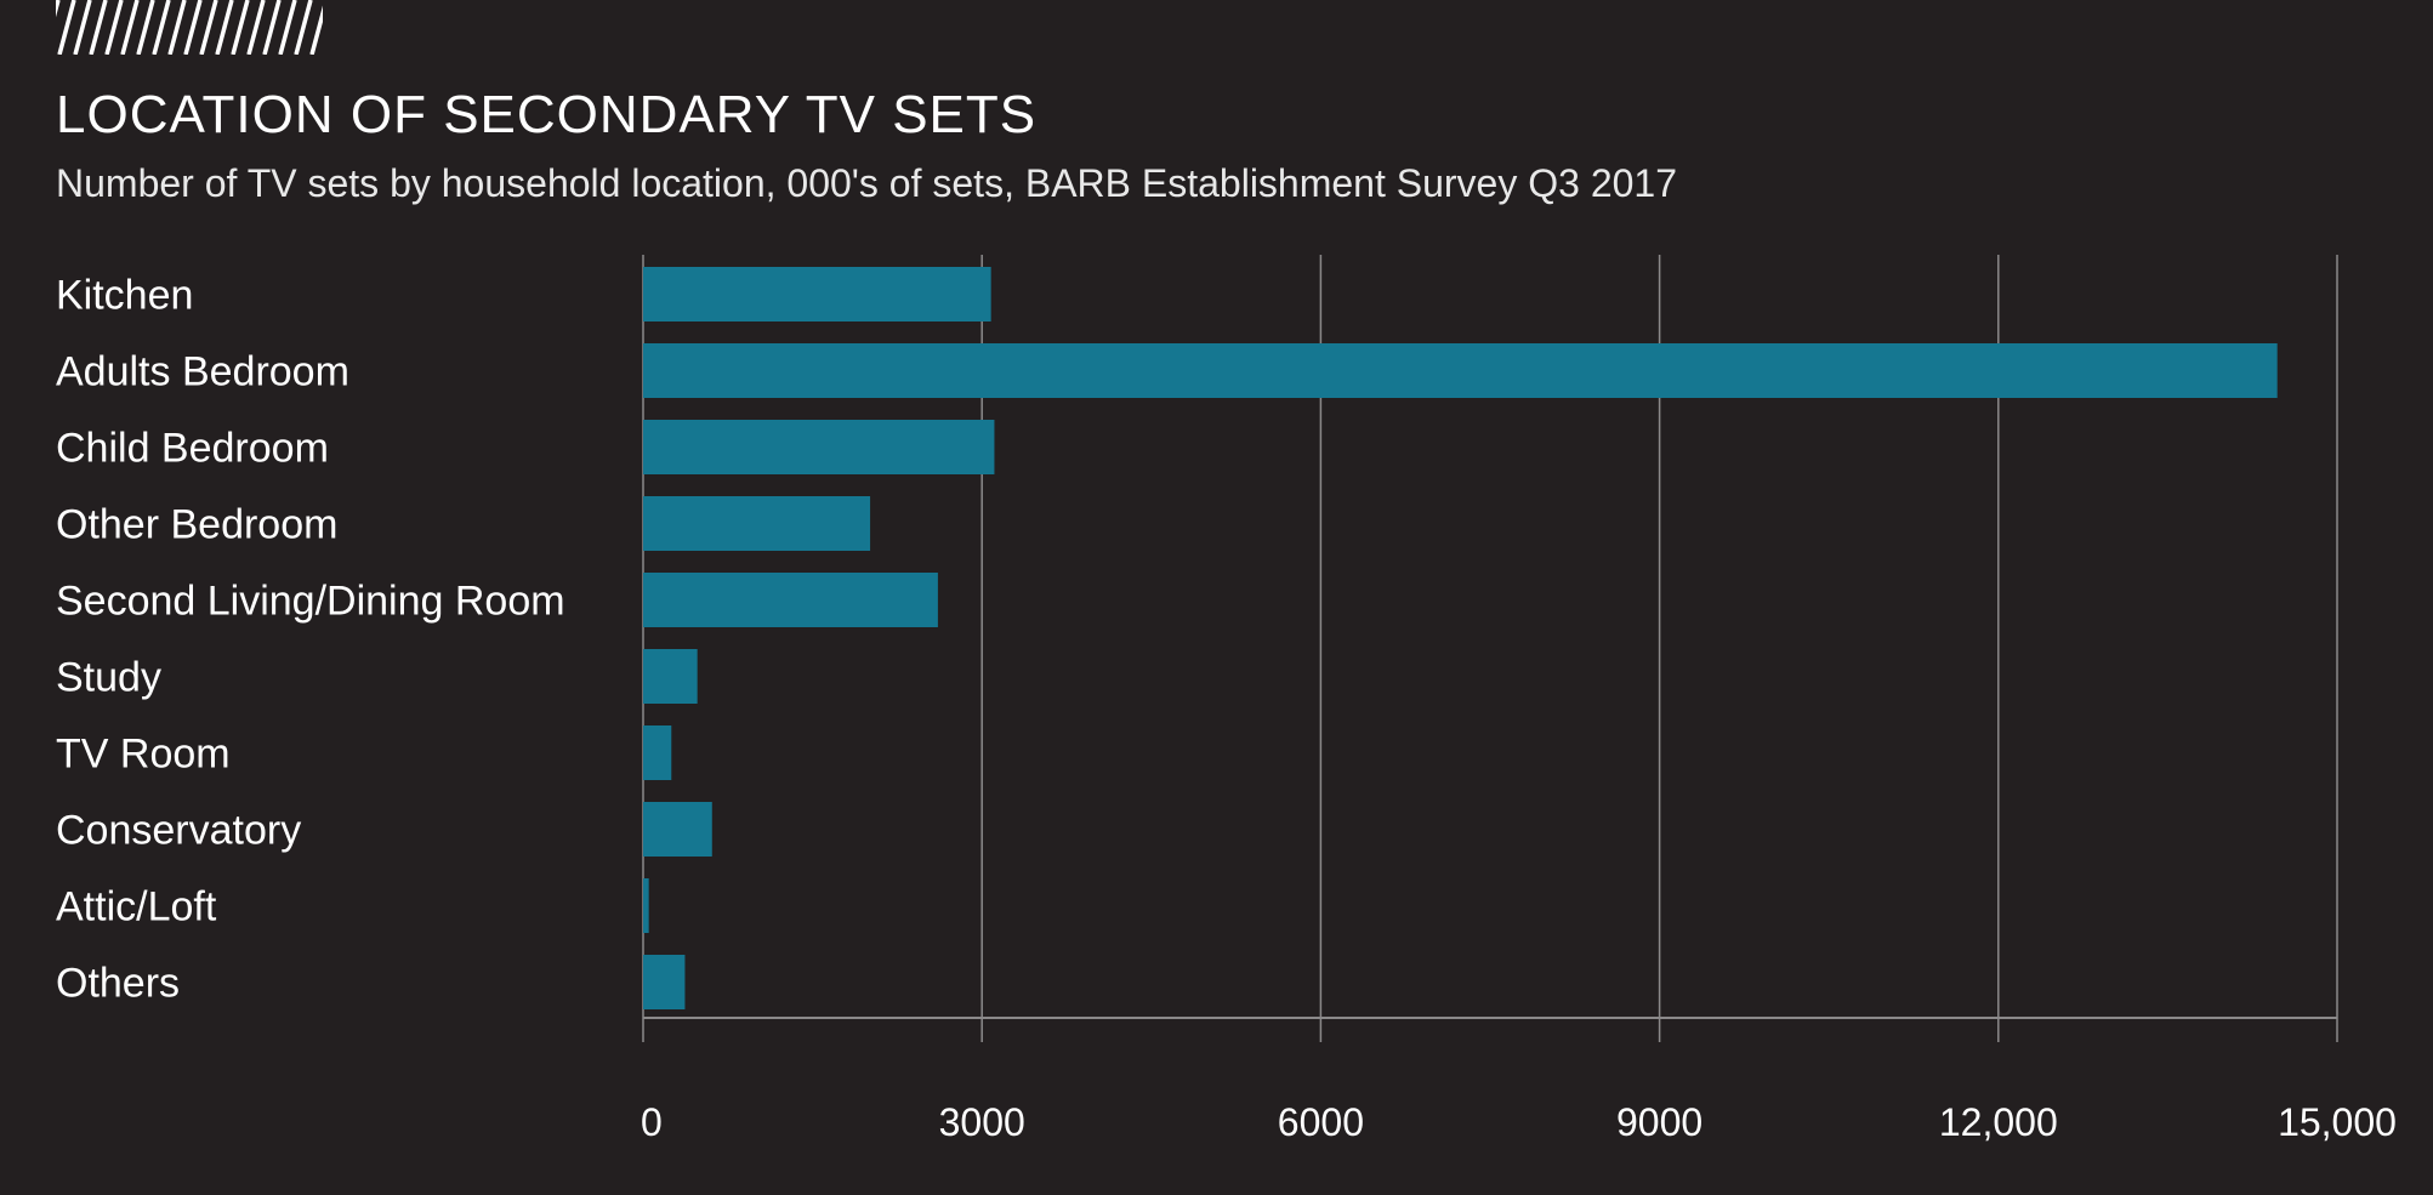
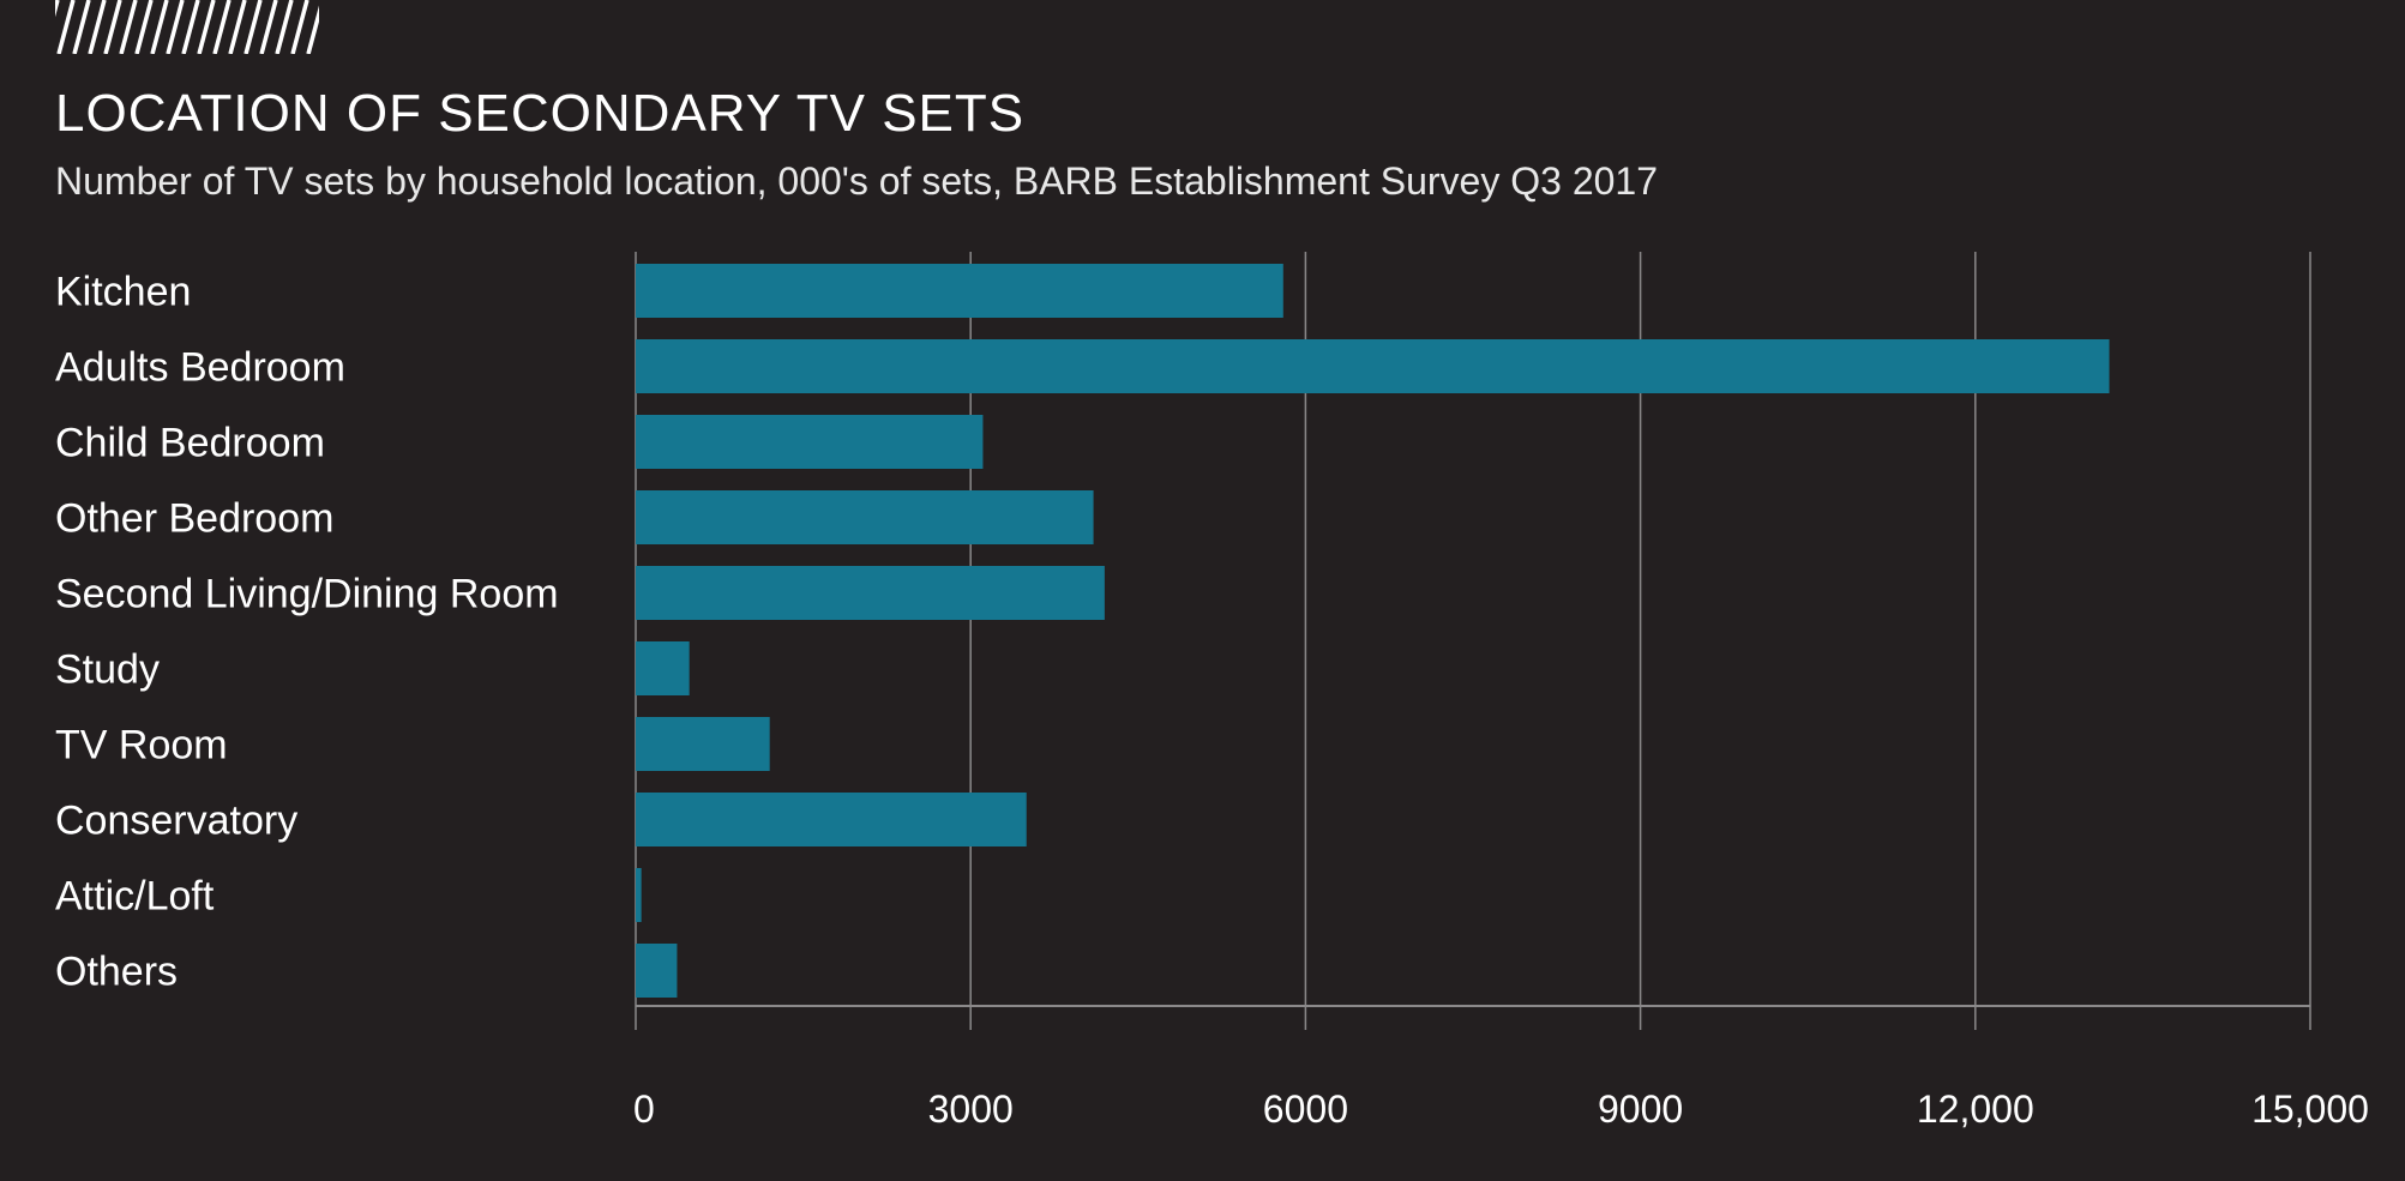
Kitchen: 3100 -> 5800
Adults Bedroom: 14500 -> 13200
Other Bedroom: 2000 -> 4100
Second Living/Dining Room: 2600 -> 4200
TV Room: 200 -> 1200
Conservatory: 600 -> 3500
